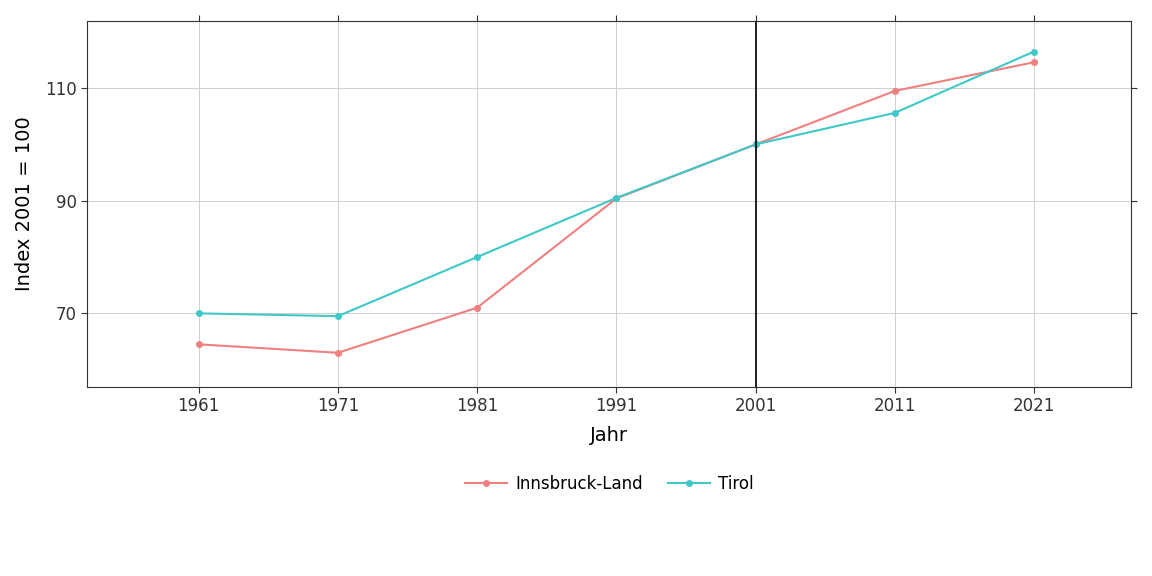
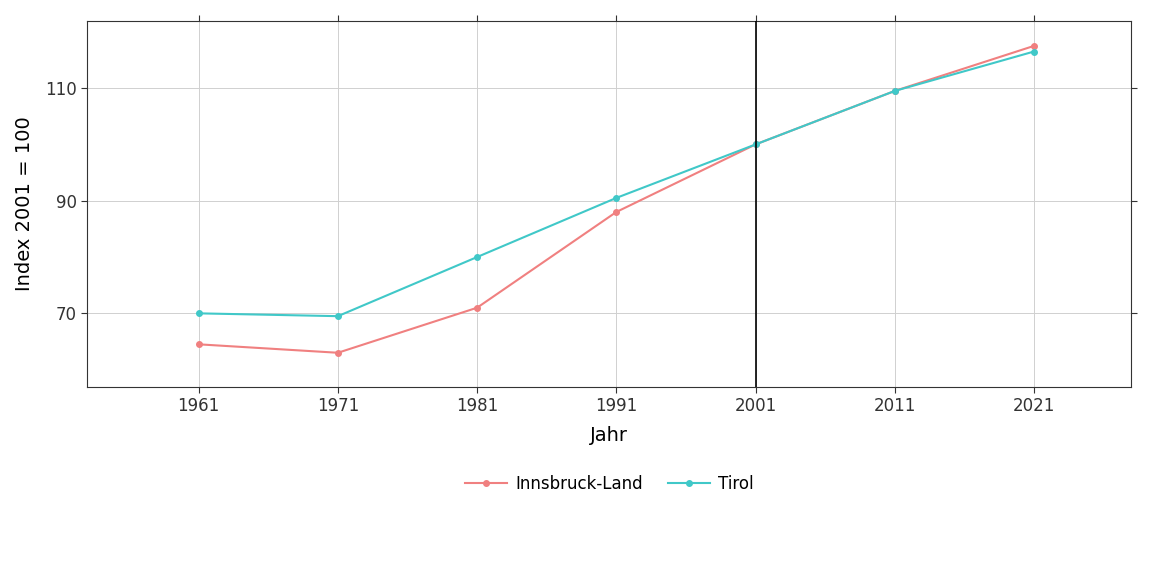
Innsbruck-Land/1991: 90.4 -> 88.0
Tirol/2011: 105.6 -> 109.5
Innsbruck-Land/2021: 114.6 -> 117.5
